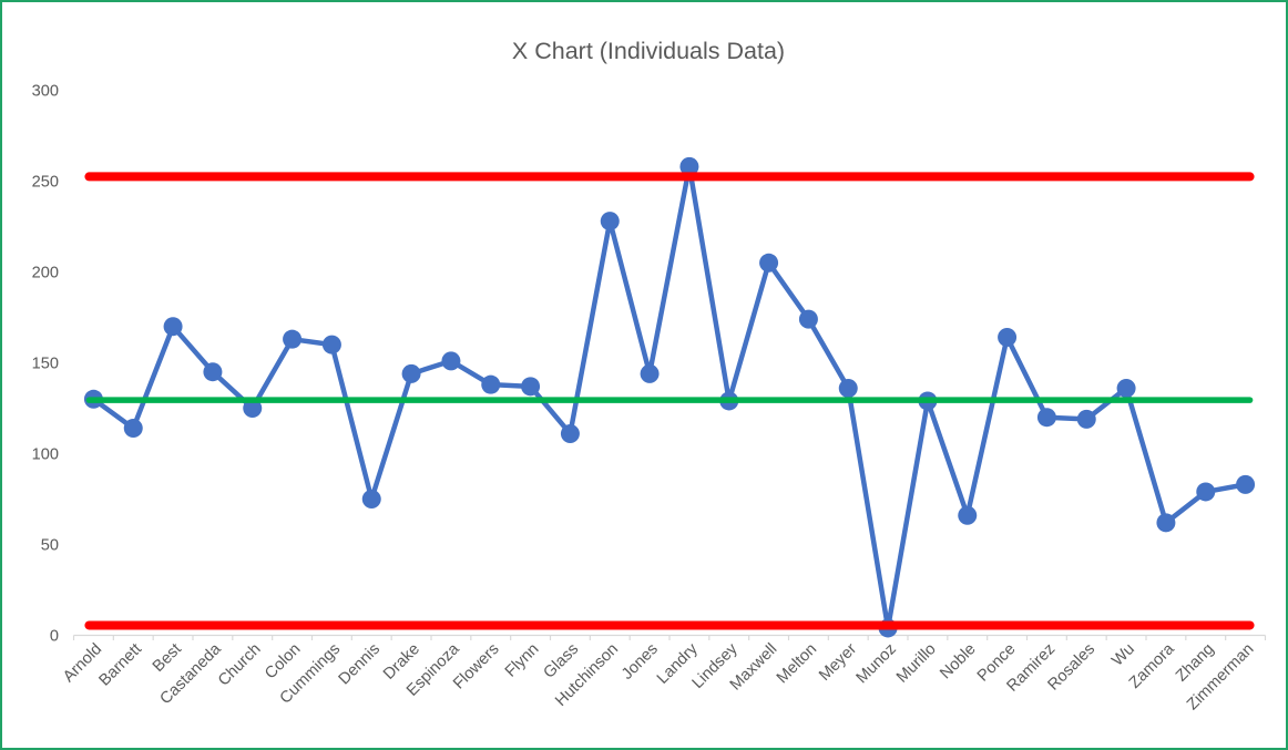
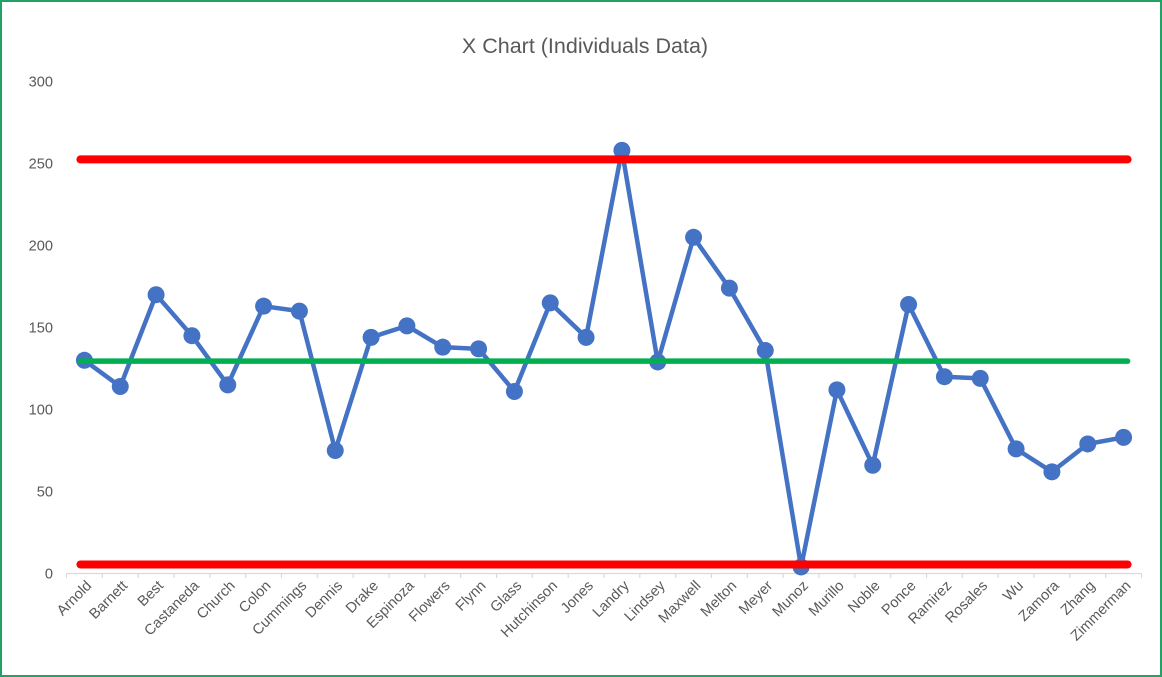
Church: 125 -> 115
Hutchinson: 228 -> 165
Murillo: 129 -> 112
Wu: 136 -> 76
